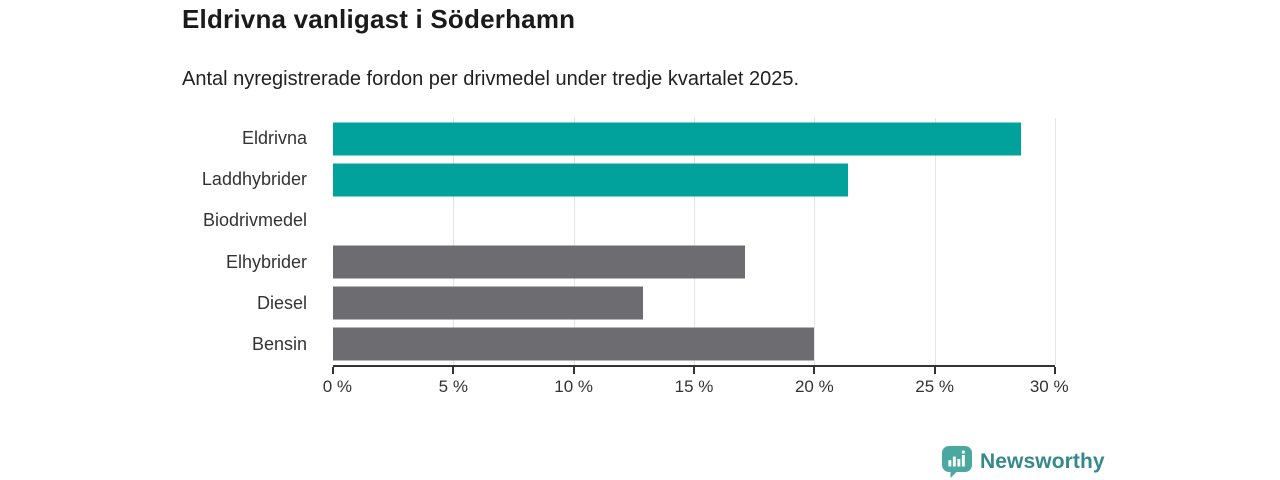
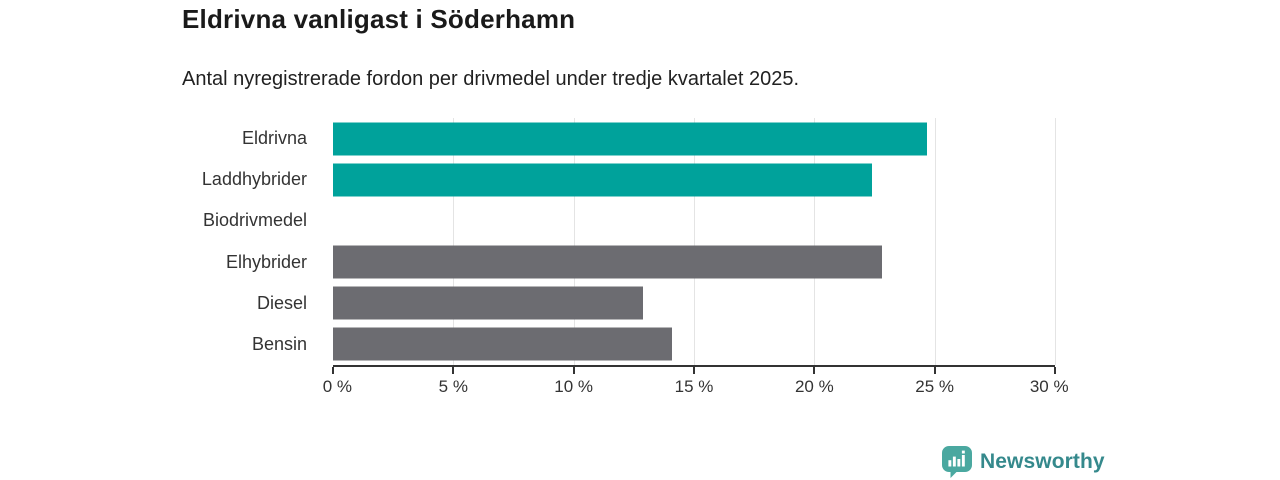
Eldrivna: 28.6% -> 24.7%
Laddhybrider: 21.4% -> 22.4%
Elhybrider: 17.1% -> 22.8%
Bensin: 20.0% -> 14.1%
